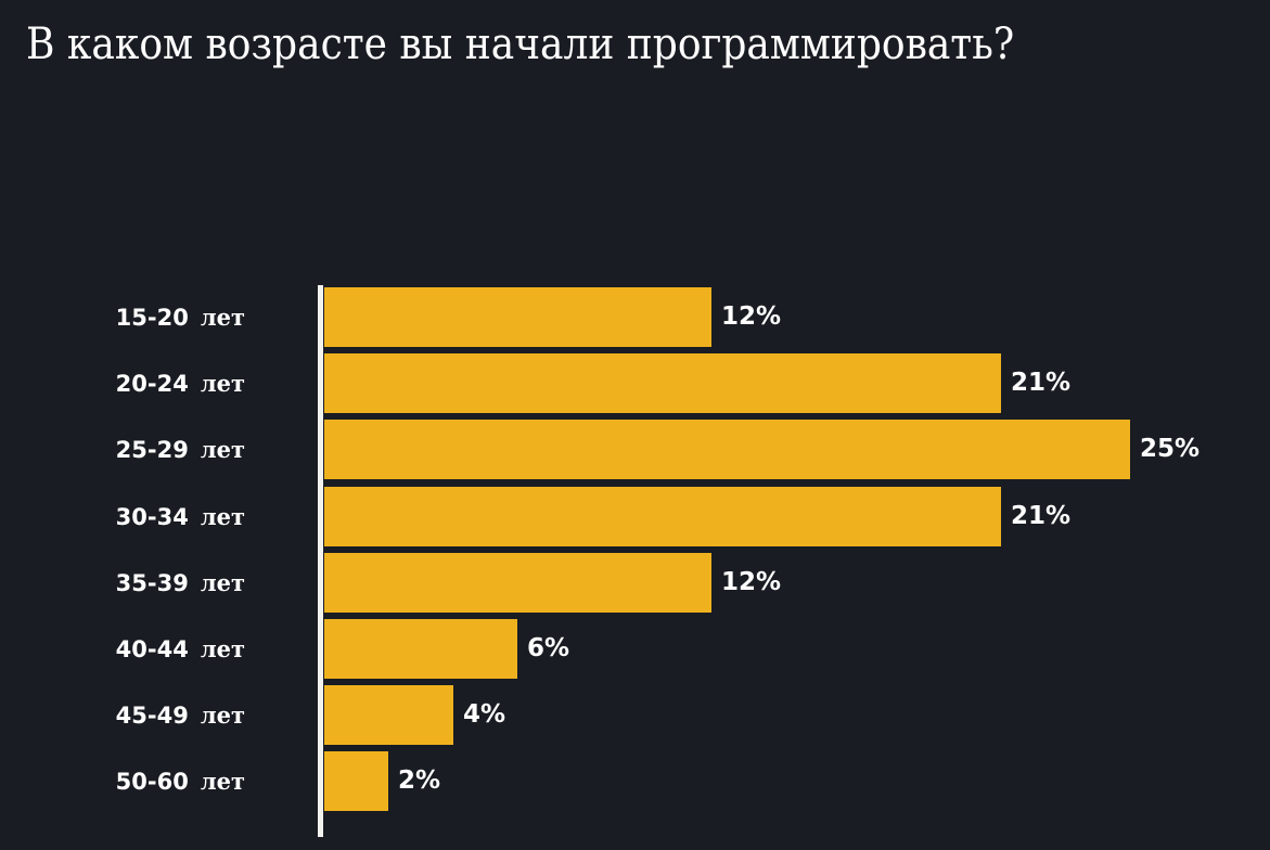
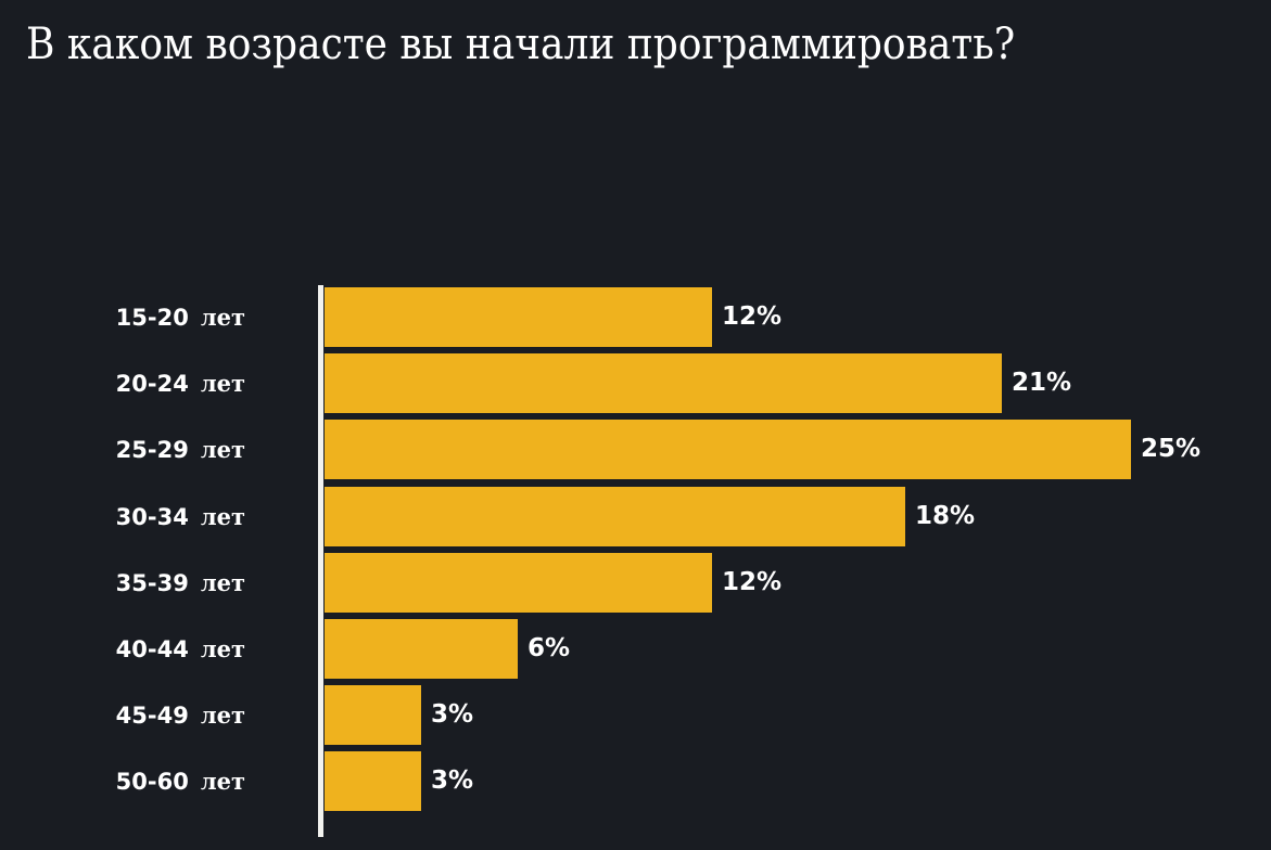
30-34 лет: 21% -> 18%
45-49 лет: 4% -> 3%
50-60 лет: 2% -> 3%
